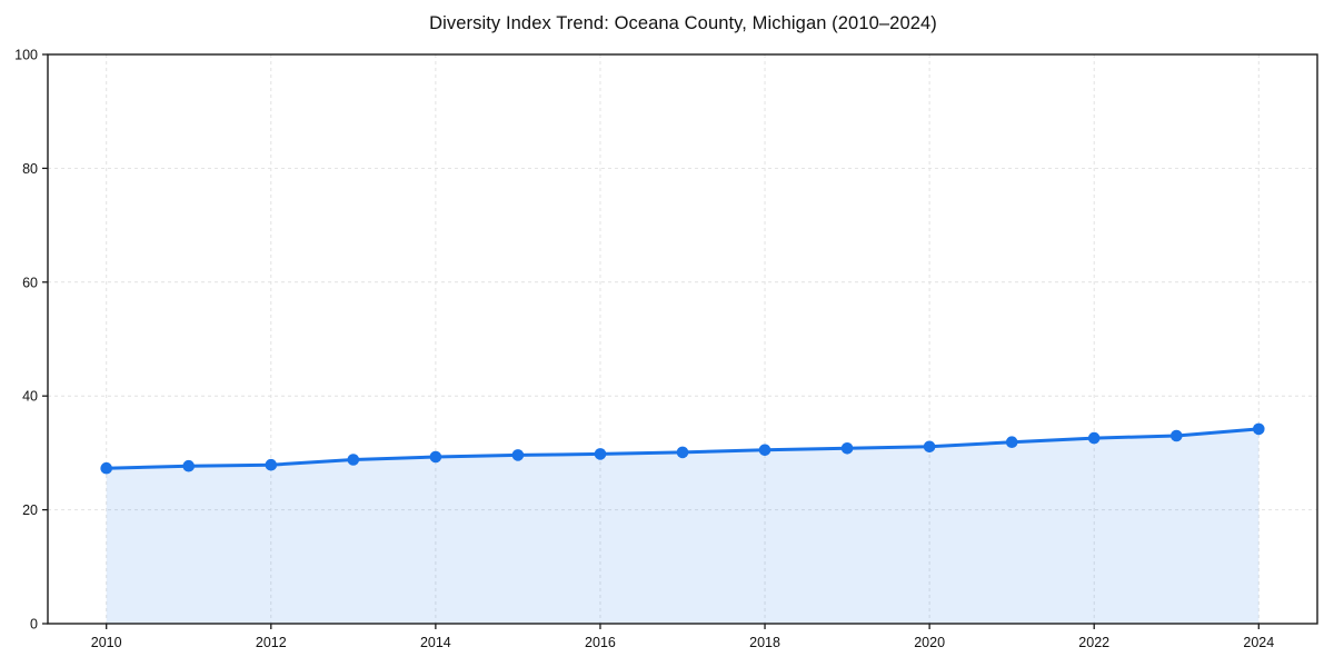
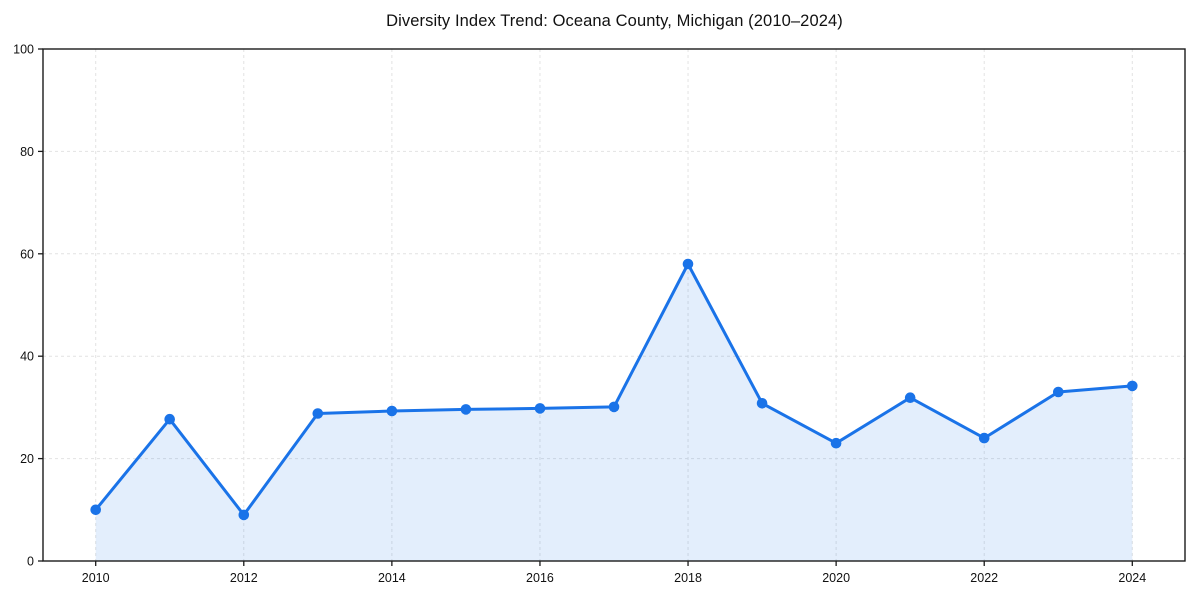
2010: 27 -> 10
2012: 28 -> 9
2018: 30 -> 58
2020: 31 -> 23
2022: 33 -> 24
